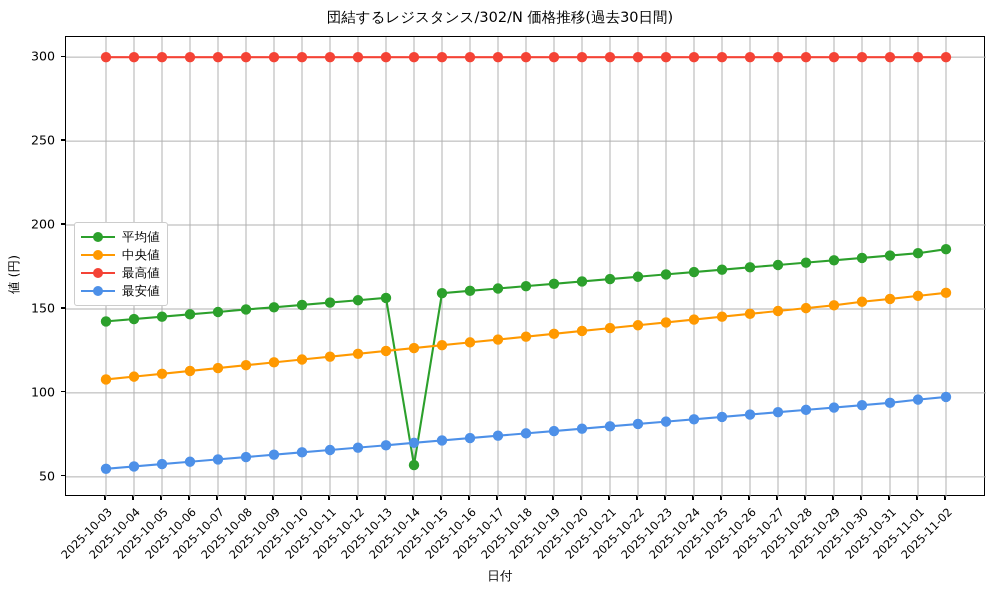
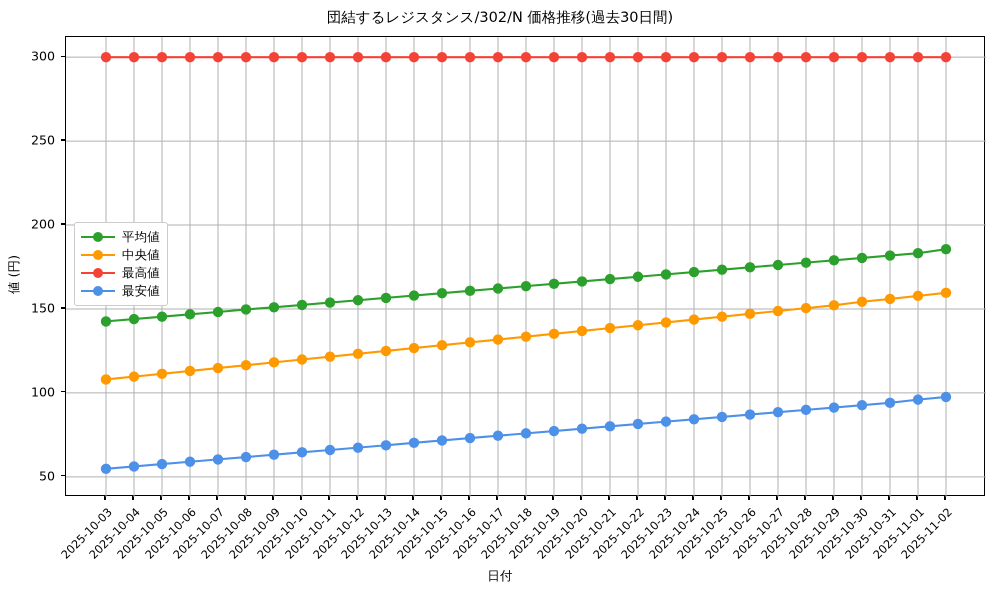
平均値/2025-10-14: 57 -> 158
